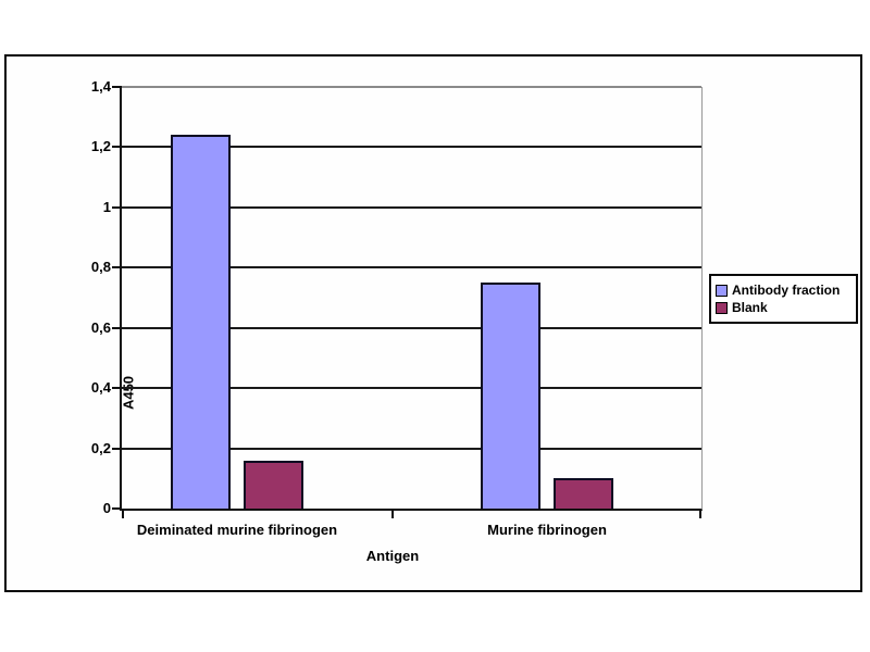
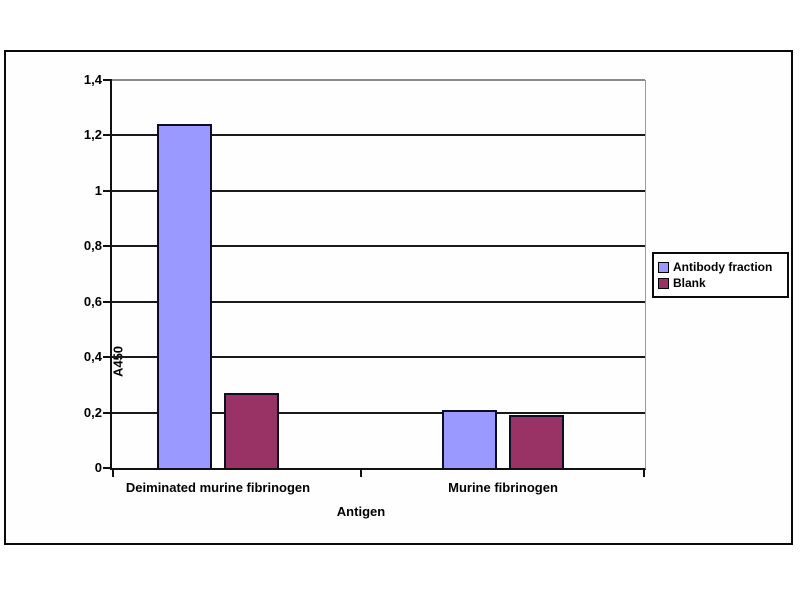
Blank/Deiminated murine fibrinogen: 0,16 -> 0,27
Antibody fraction/Murine fibrinogen: 0,75 -> 0,21
Blank/Murine fibrinogen: 0,10 -> 0,19
